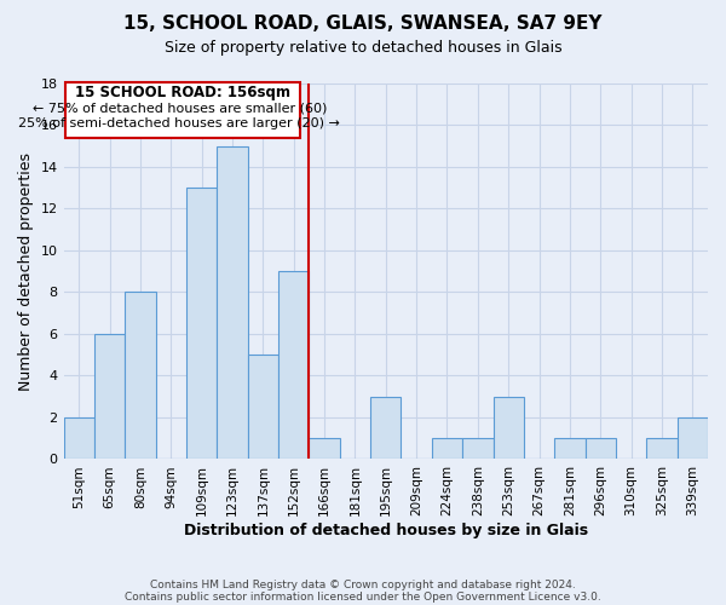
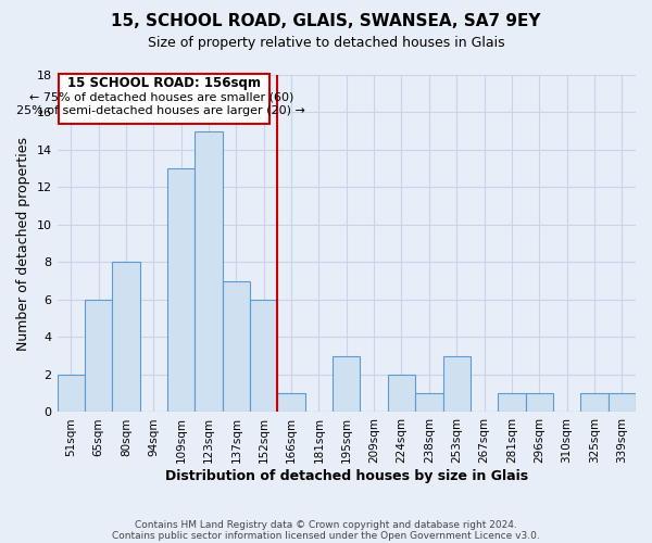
137sqm: 5 -> 7
152sqm: 9 -> 6
224sqm: 1 -> 2
339sqm: 2 -> 1
